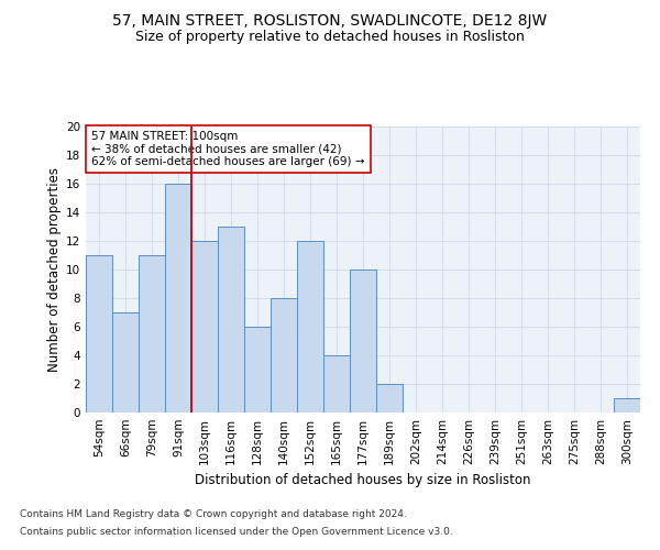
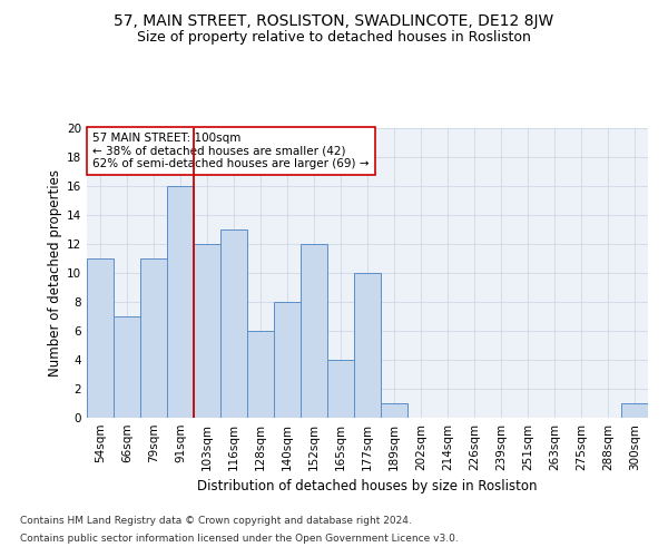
189sqm: 2 -> 1
